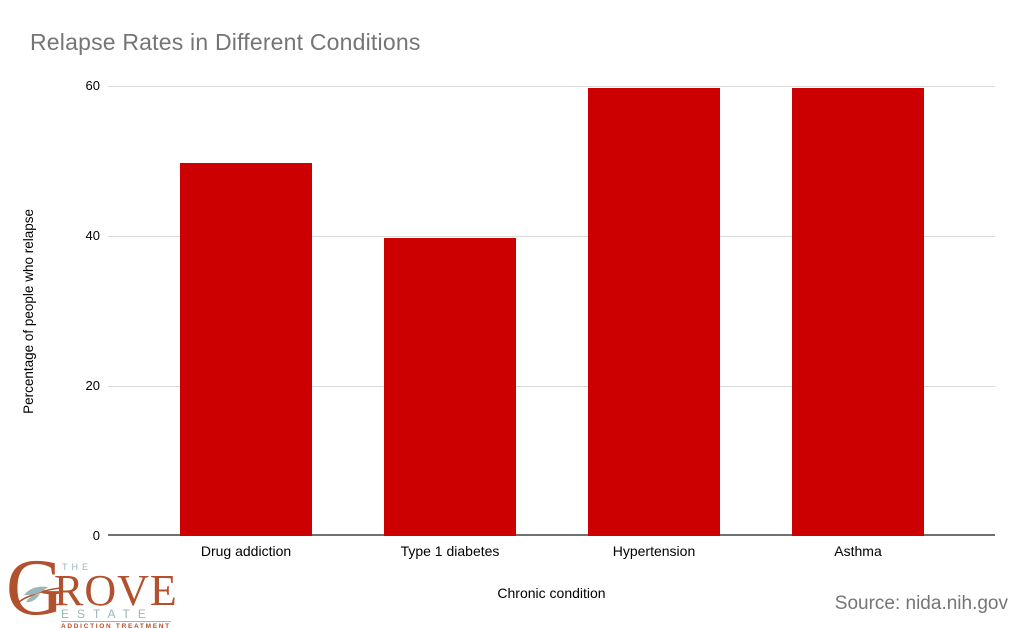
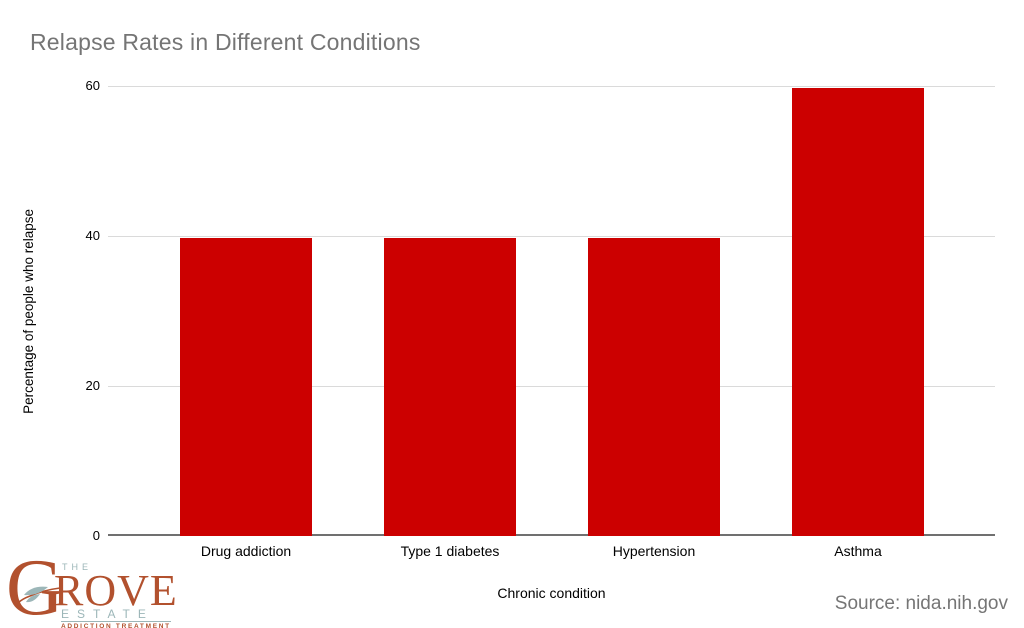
Drug addiction: 50 -> 40
Hypertension: 60 -> 40
